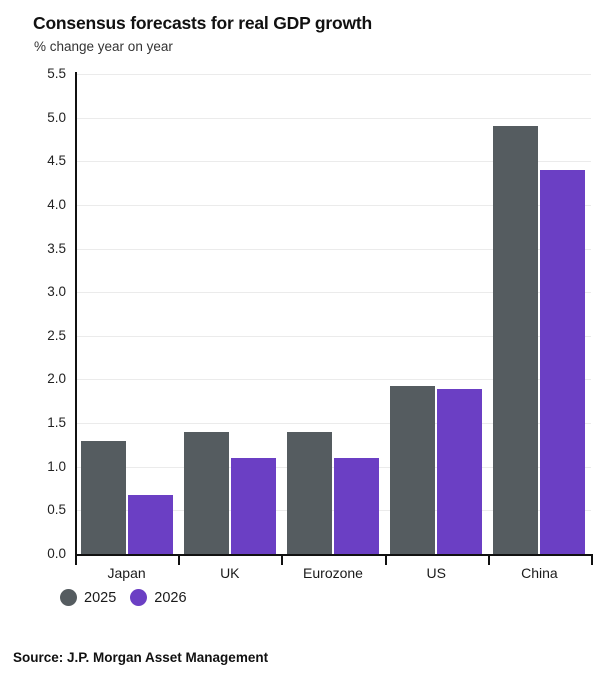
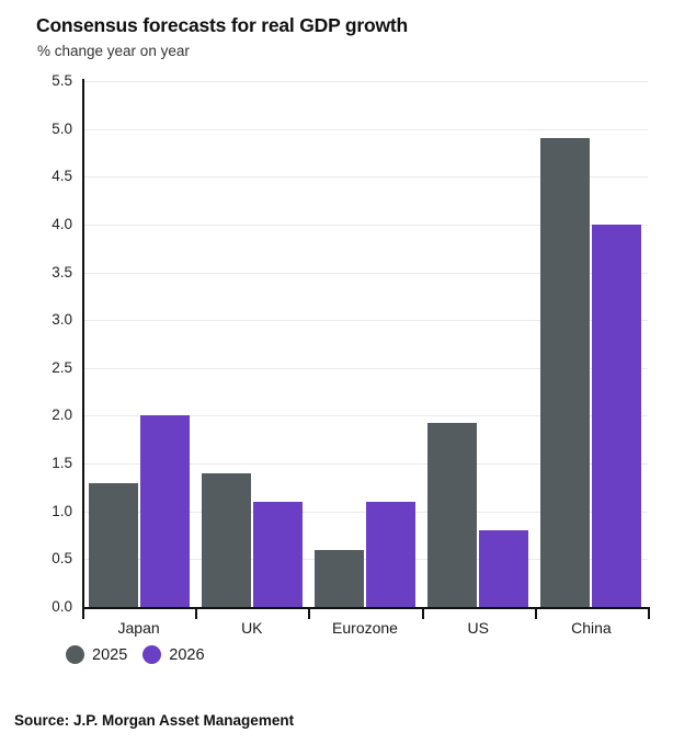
2026/Japan: 0.7 -> 2.0
2025/Eurozone: 1.4 -> 0.6
2026/US: 1.9 -> 0.8
2026/China: 4.4 -> 4.0
